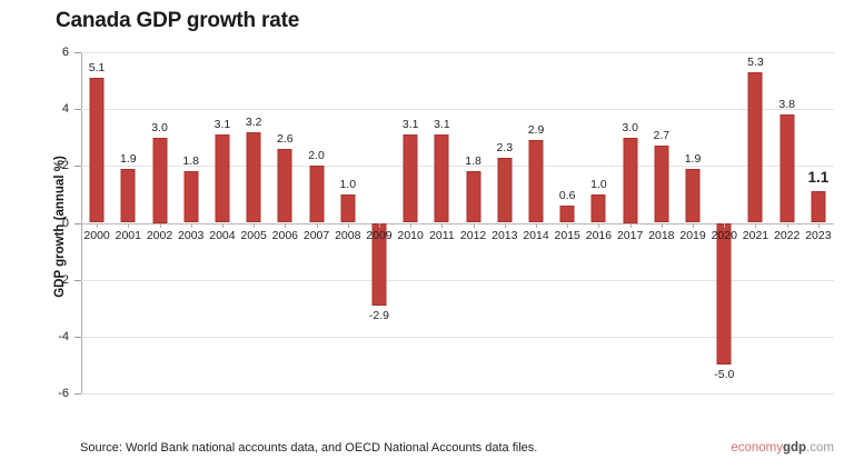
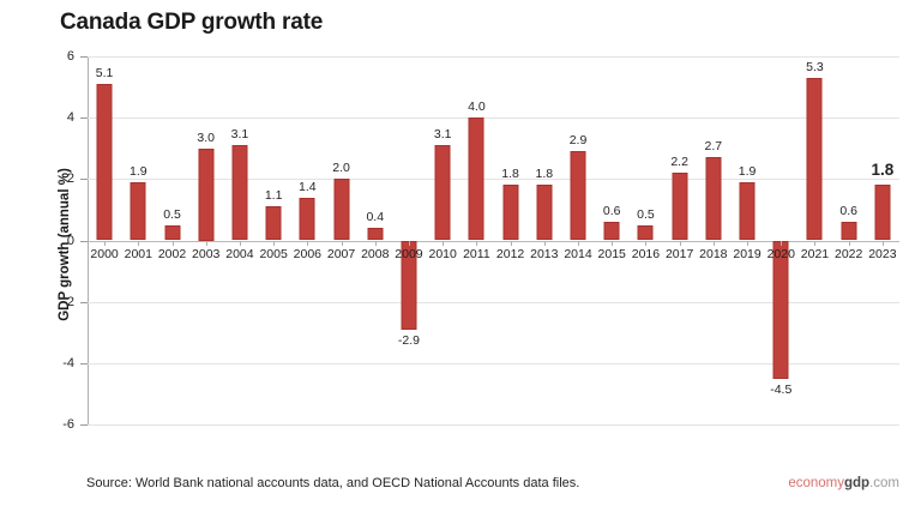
2002: 3.0 -> 0.5
2003: 1.8 -> 3.0
2005: 3.2 -> 1.1
2006: 2.6 -> 1.4
2008: 1.0 -> 0.4
2011: 3.1 -> 4.0
2013: 2.3 -> 1.8
2016: 1.0 -> 0.5
2017: 3.0 -> 2.2
2020: -5.0 -> -4.5
2022: 3.8 -> 0.6
2023: 1.1 -> 1.8
